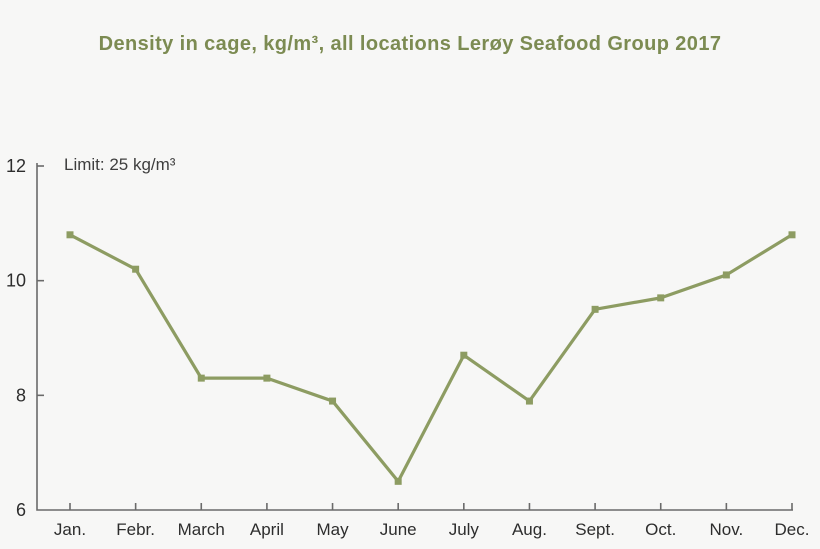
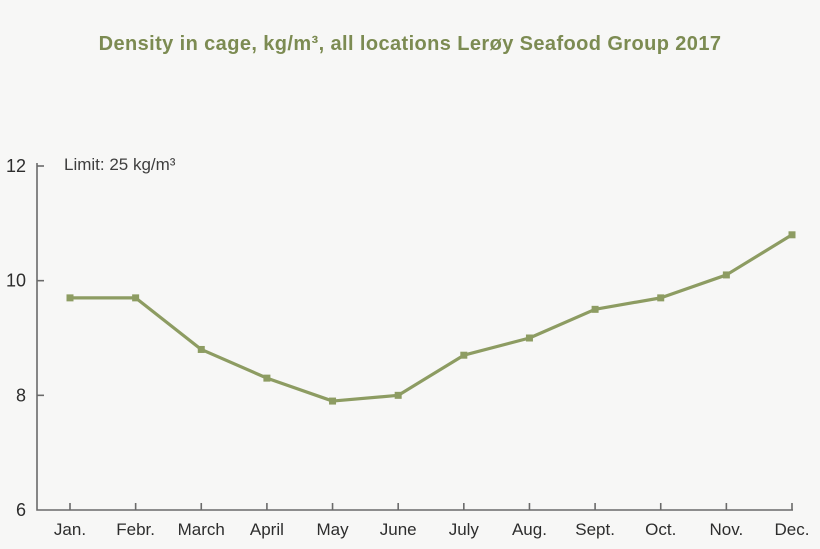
Jan.: 10.8 -> 9.7
Febr.: 10.2 -> 9.7
March: 8.3 -> 8.8
June: 6.5 -> 8.0
Aug.: 7.9 -> 9.0
